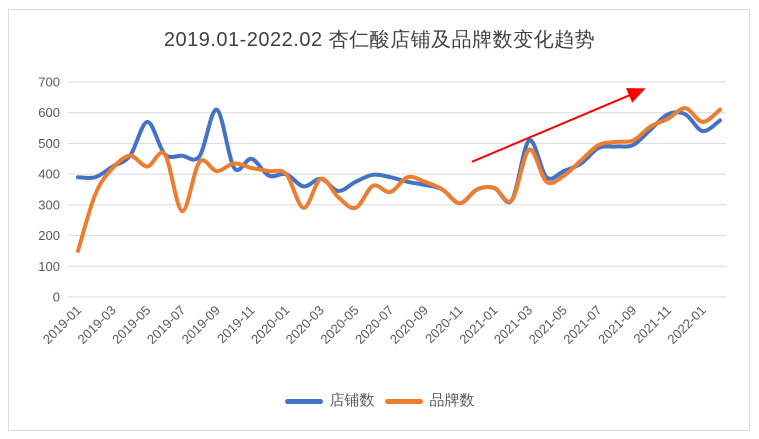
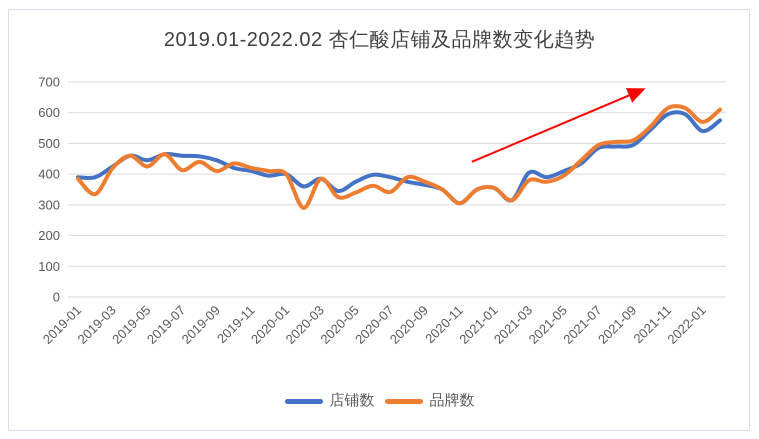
品牌数/2019-01: 150 -> 380
店铺数/2019-05: 570 -> 440
品牌数/2019-07: 280 -> 410
店铺数/2019-09: 610 -> 440
店铺数/2019-11: 450 -> 410
品牌数/2020-05: 290 -> 340
店铺数/2021-03: 510 -> 400
品牌数/2021-03: 480 -> 380
品牌数/2021-11: 580 -> 620
